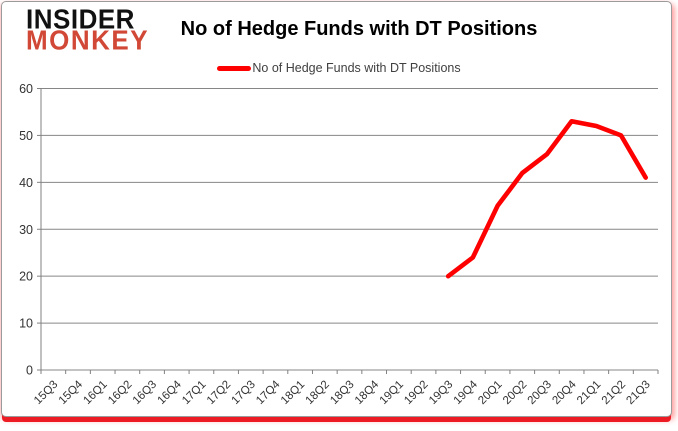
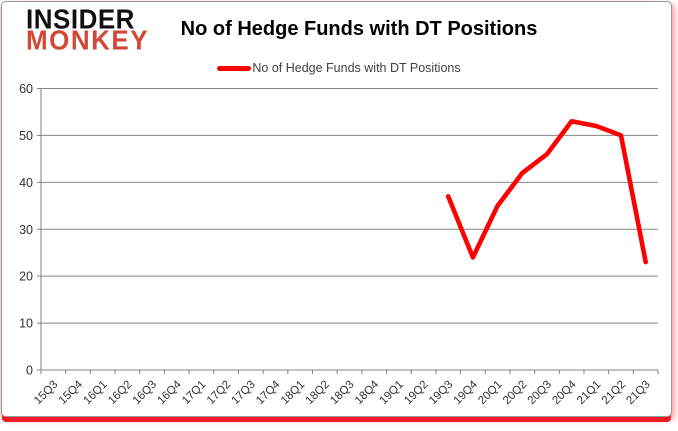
19Q3: 20 -> 37
21Q3: 41 -> 23
